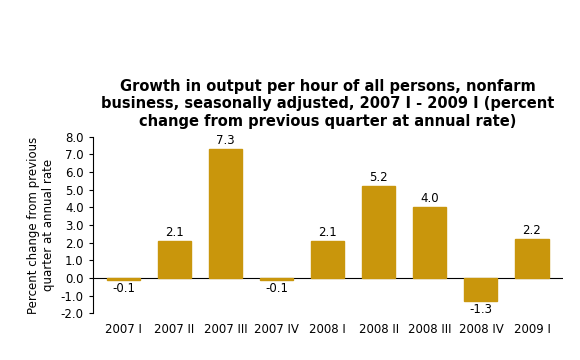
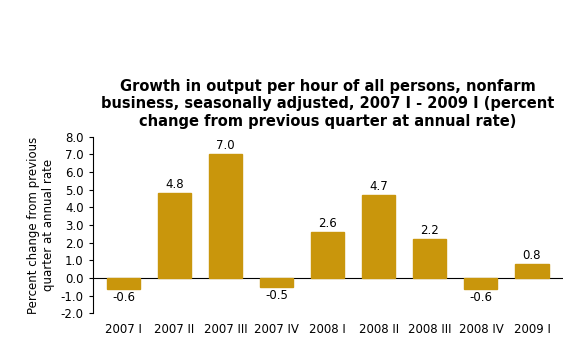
2007 I: -0.1 -> -0.6
2007 II: 2.1 -> 4.8
2007 III: 7.3 -> 7.0
2007 IV: -0.1 -> -0.5
2008 I: 2.1 -> 2.6
2008 II: 5.2 -> 4.7
2008 III: 4.0 -> 2.2
2008 IV: -1.3 -> -0.6
2009 I: 2.2 -> 0.8
